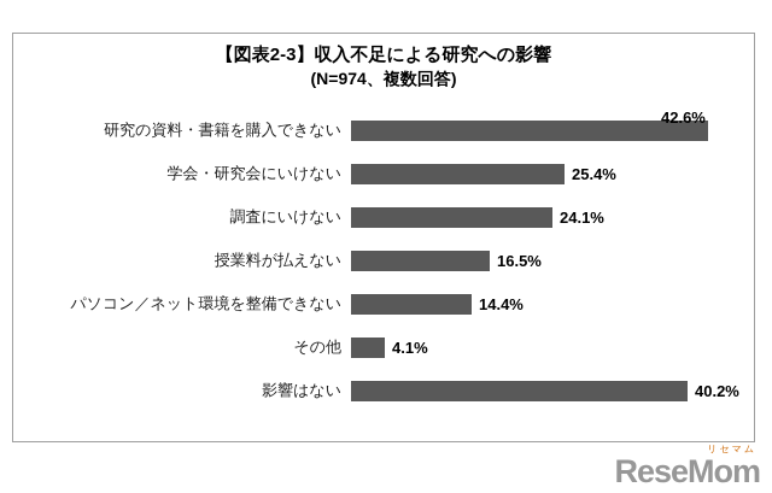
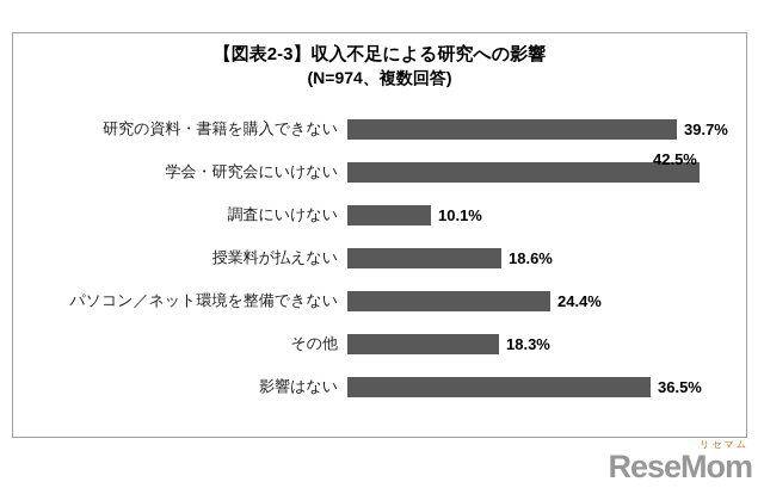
研究の資料・書籍を購入できない: 42.6% -> 39.7%
学会・研究会にいけない: 25.4% -> 42.5%
調査にいけない: 24.1% -> 10.1%
授業料が払えない: 16.5% -> 18.6%
パソコン／ネット環境を整備できない: 14.4% -> 24.4%
その他: 4.1% -> 18.3%
影響はない: 40.2% -> 36.5%
